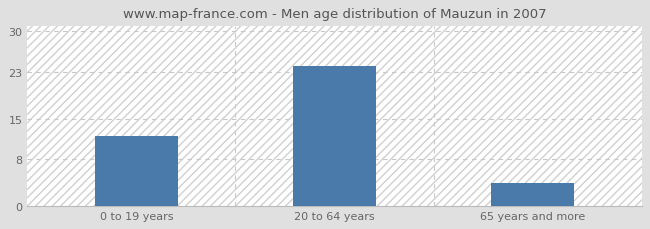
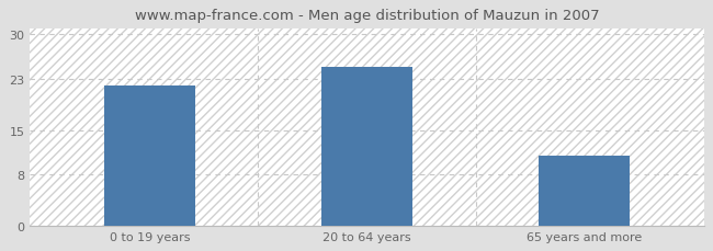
0 to 19 years: 12 -> 22
20 to 64 years: 24 -> 25
65 years and more: 4 -> 11
